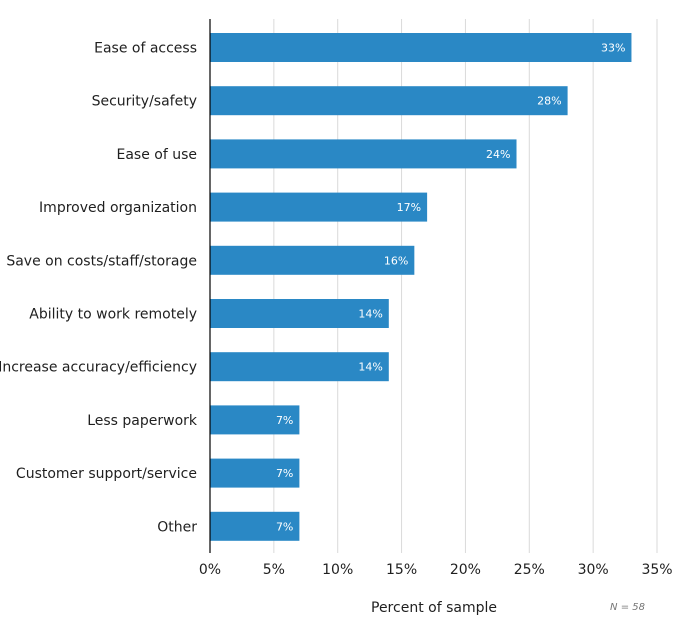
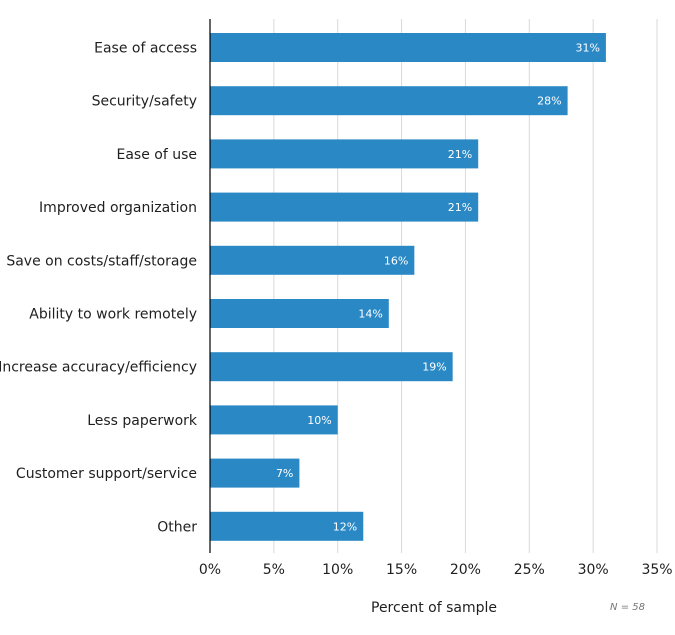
Ease of access: 33% -> 31%
Ease of use: 24% -> 21%
Improved organization: 17% -> 21%
Increase accuracy/efficiency: 14% -> 19%
Less paperwork: 7% -> 10%
Other: 7% -> 12%
